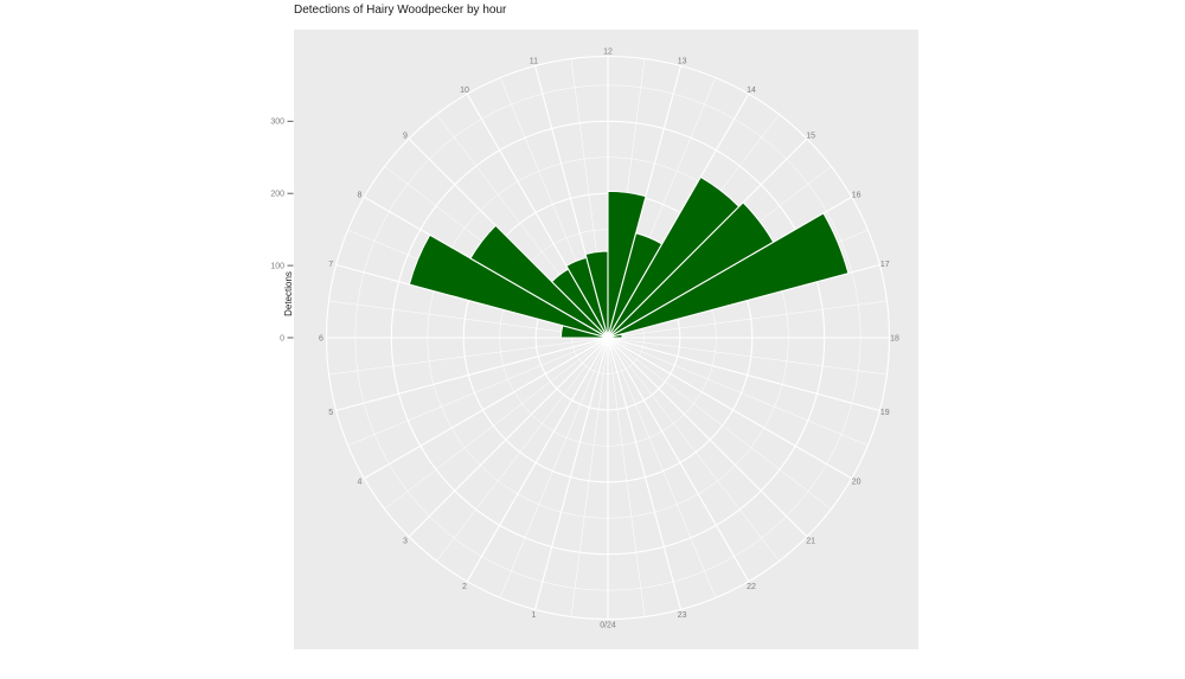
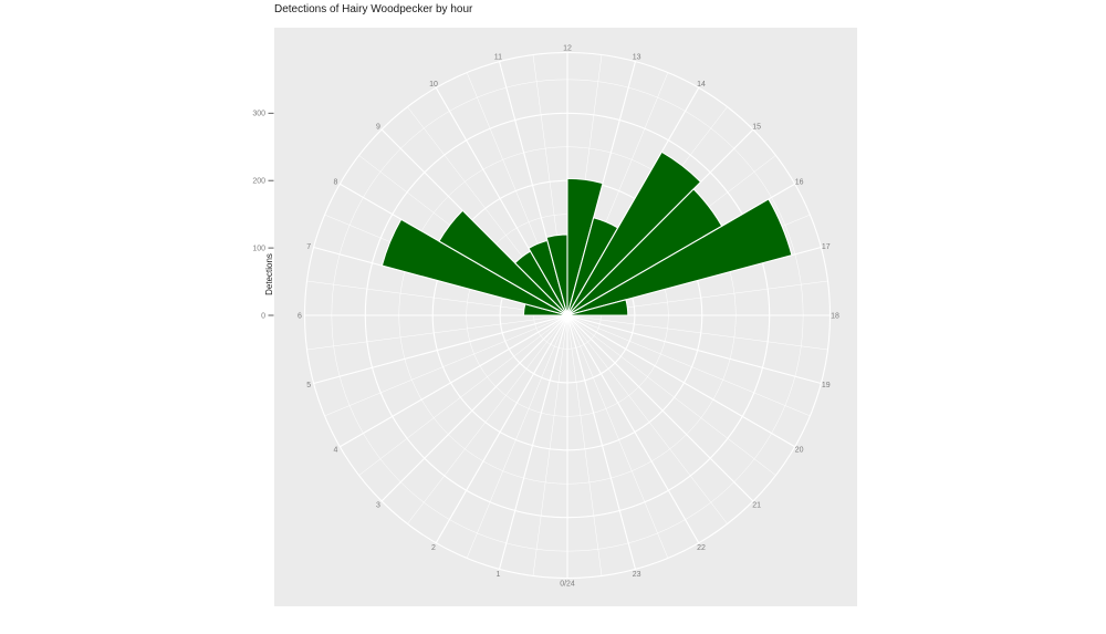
14: 260 -> 280
17: 20 -> 90
